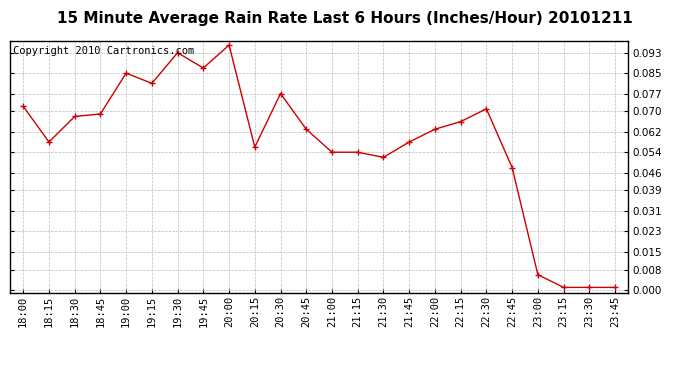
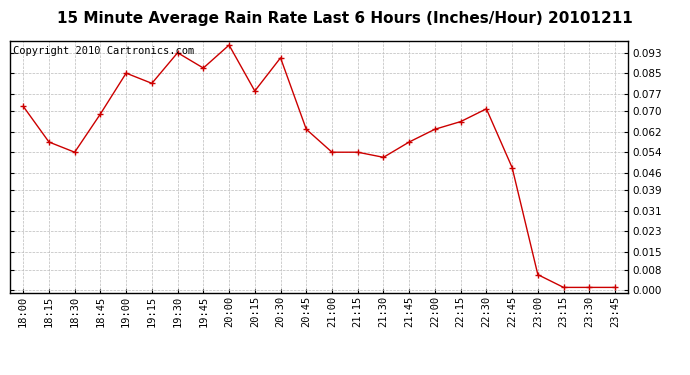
18:30: 0.068 -> 0.054
20:15: 0.056 -> 0.078
20:30: 0.077 -> 0.091
